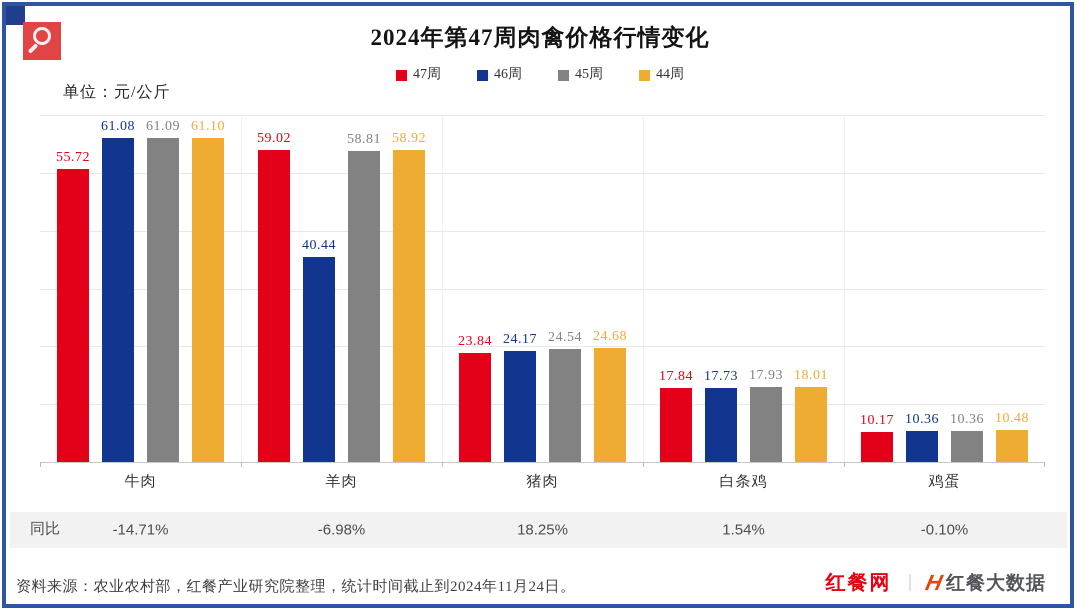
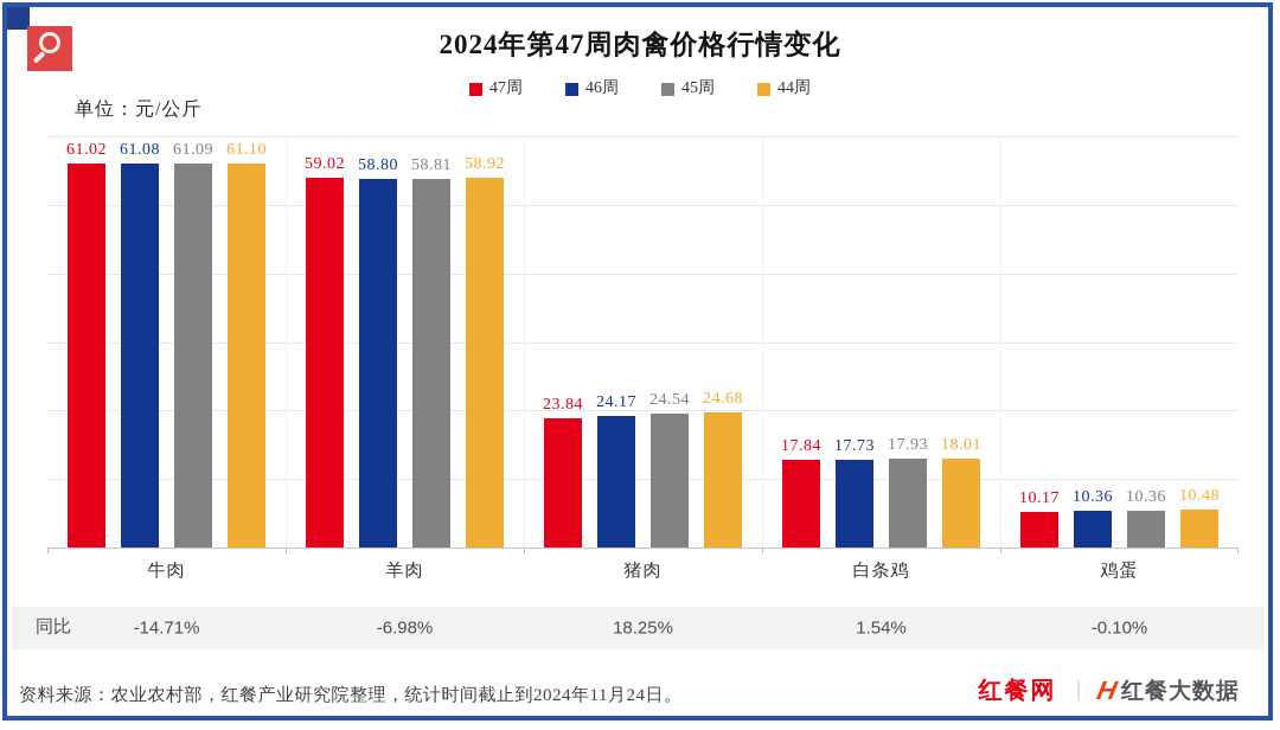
47周/牛肉: 55.72 -> 61.02
46周/羊肉: 40.44 -> 58.80
